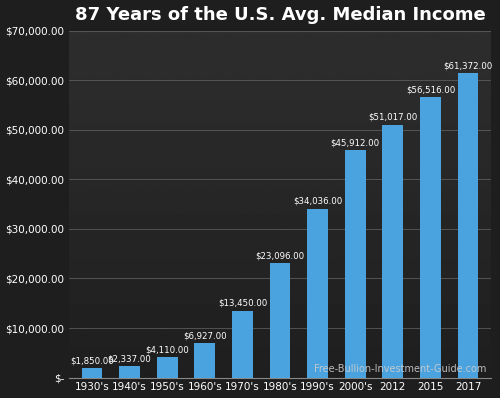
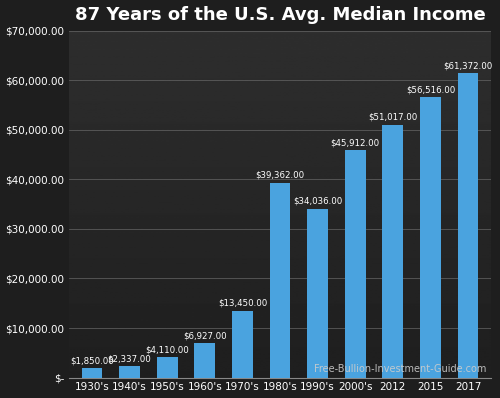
1980's: $23,096.00 -> $39,362.00
